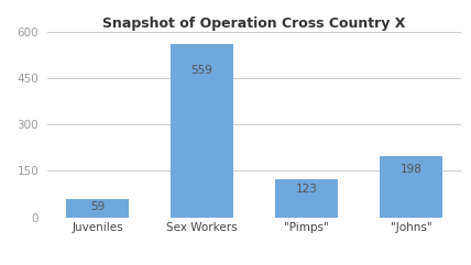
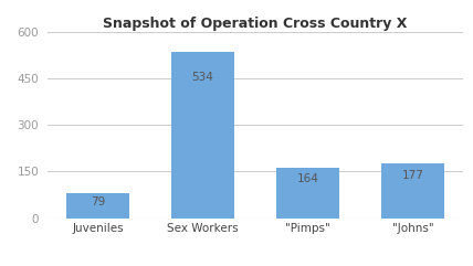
Juveniles: 59 -> 79
Sex Workers: 559 -> 534
"Pimps": 123 -> 164
"Johns": 198 -> 177
